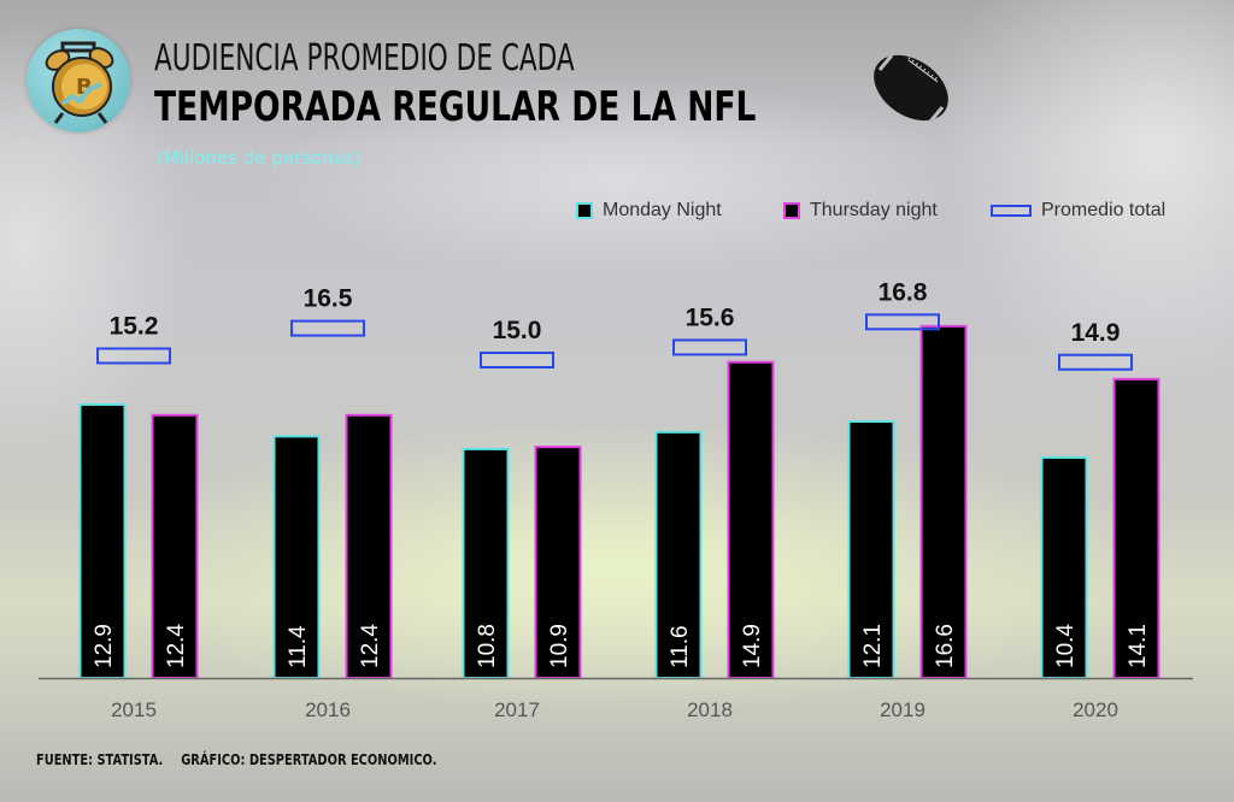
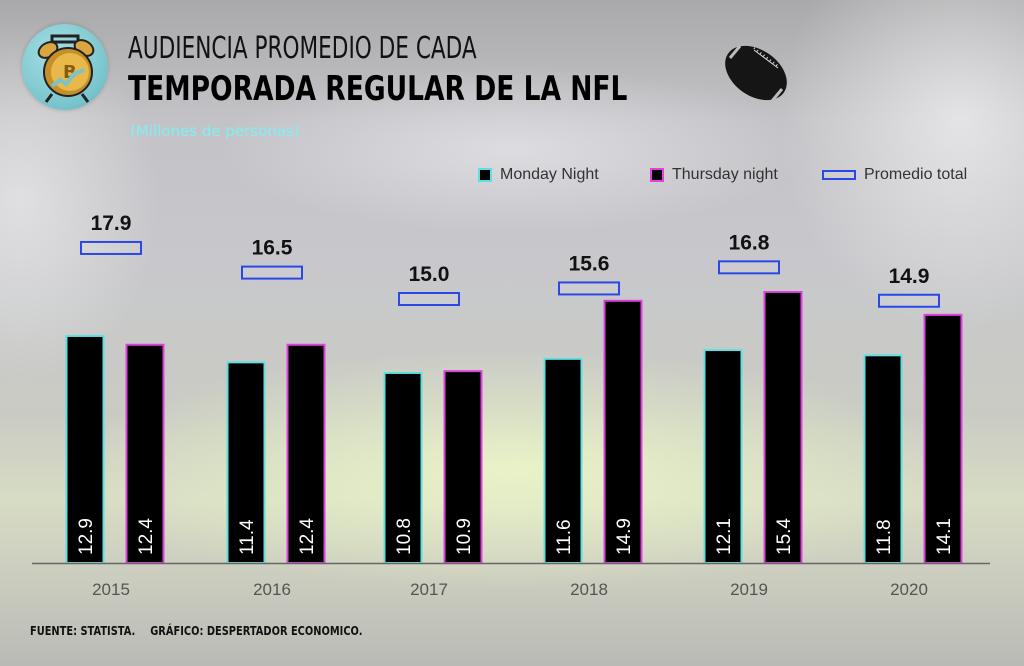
Promedio total/2015: 15.2 -> 17.9
Thursday night/2019: 16.6 -> 15.4
Monday Night/2020: 10.4 -> 11.8
